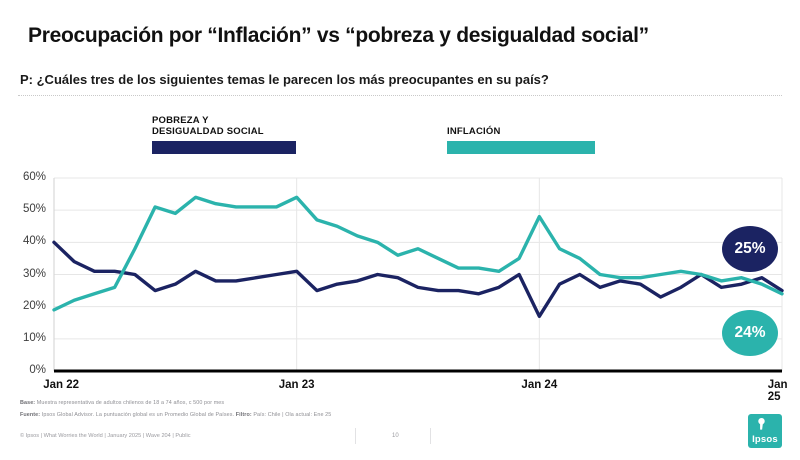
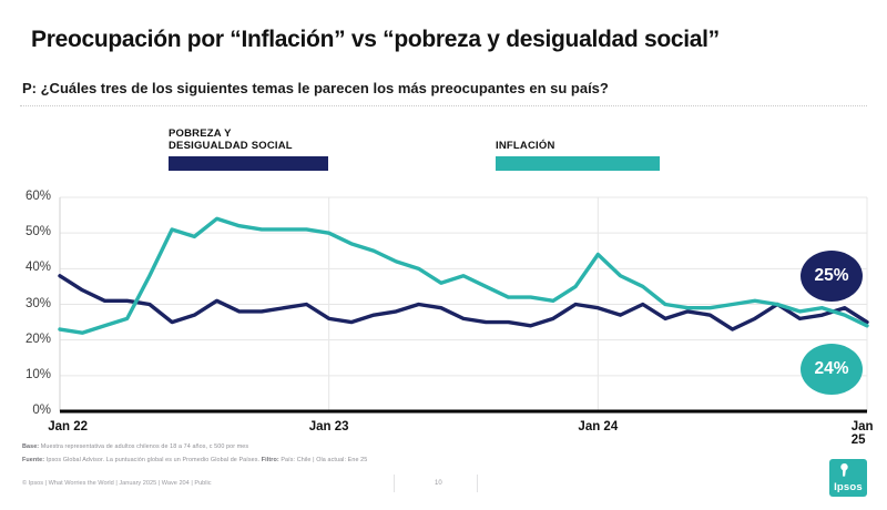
POBREZA Y DESIGUALDAD SOCIAL/Jan 22: 40% -> 38%
INFLACIÓN/Jan 22: 19% -> 23%
POBREZA Y DESIGUALDAD SOCIAL/Jan 23: 31% -> 26%
INFLACIÓN/Jan 23: 54% -> 50%
POBREZA Y DESIGUALDAD SOCIAL/Jan 24: 17% -> 29%
INFLACIÓN/Jan 24: 48% -> 44%
